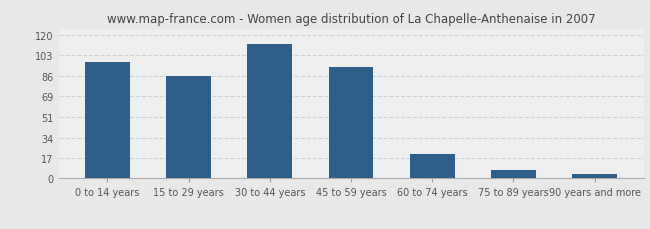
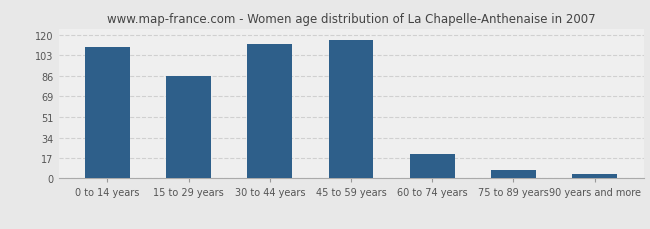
0 to 14 years: 97 -> 110
45 to 59 years: 93 -> 116
